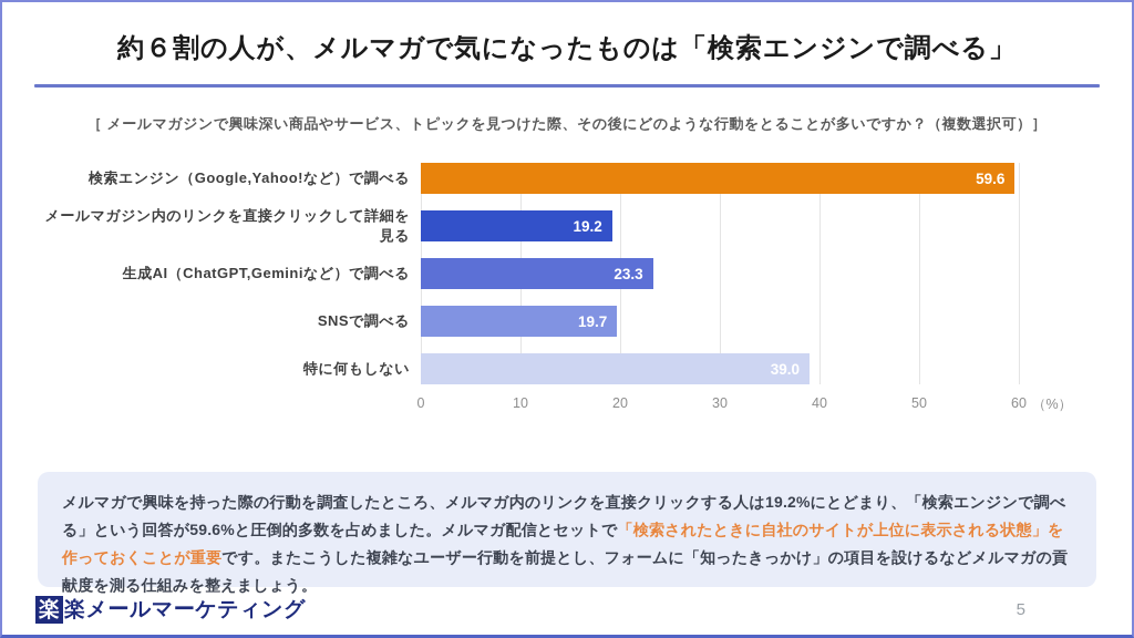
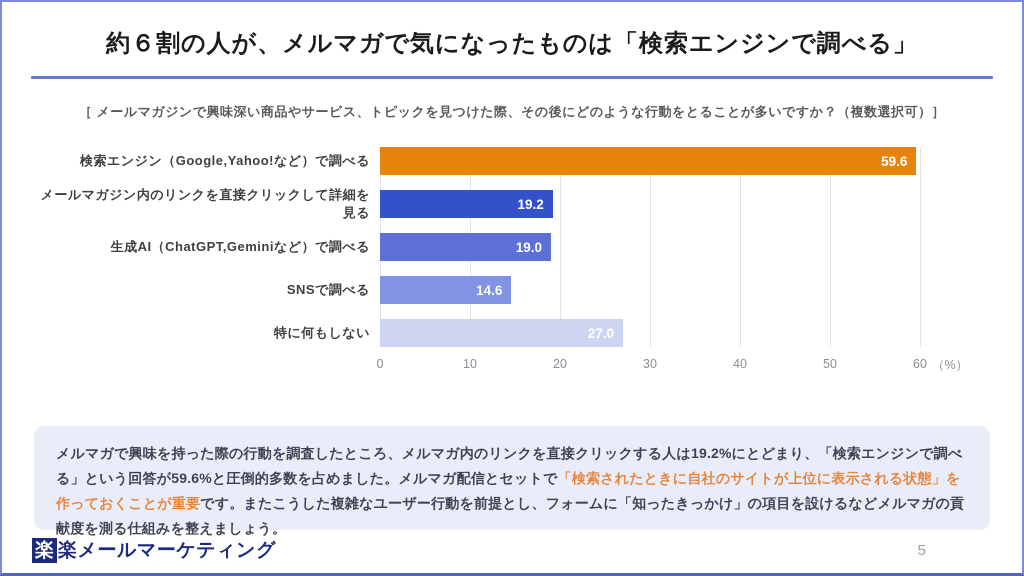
生成AI（ChatGPT,Geminiなど）で調べる: 23.3 -> 19.0
SNSで調べる: 19.7 -> 14.6
特に何もしない: 39.0 -> 27.0
